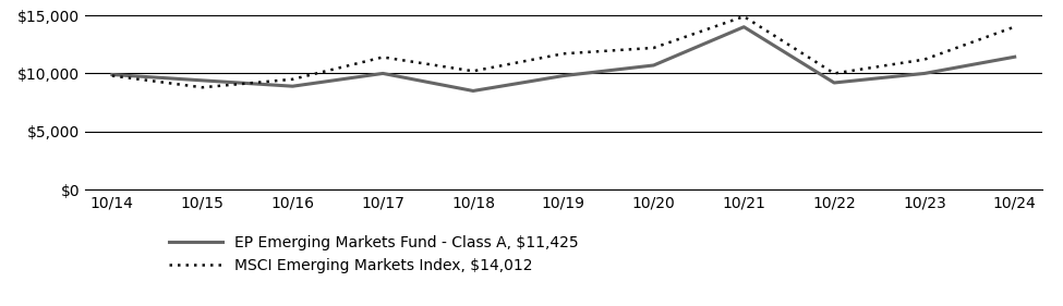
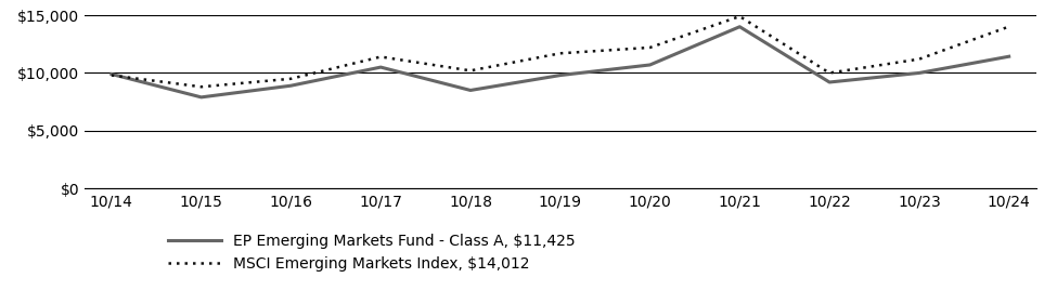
EP Emerging Markets Fund - Class A, $11,425/10/15: $9,400 -> $7,900
EP Emerging Markets Fund - Class A, $11,425/10/17: $10,000 -> $10,500
